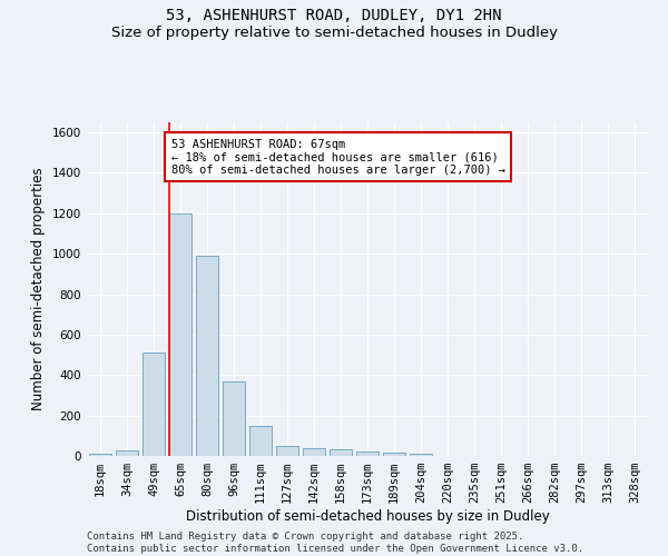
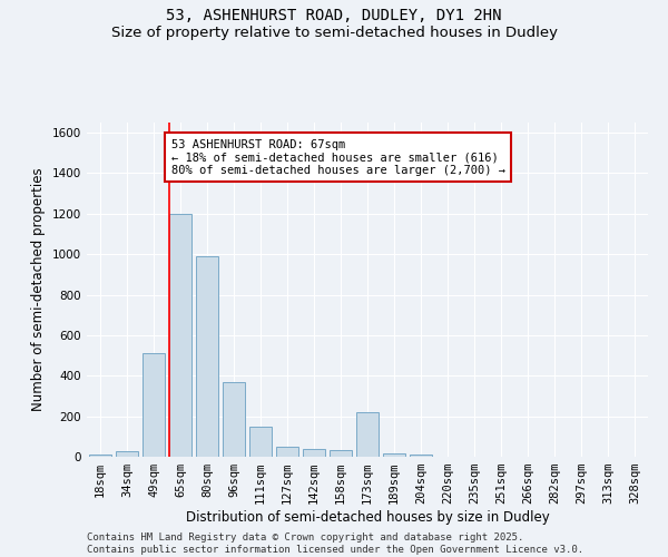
173sqm: 20 -> 220
